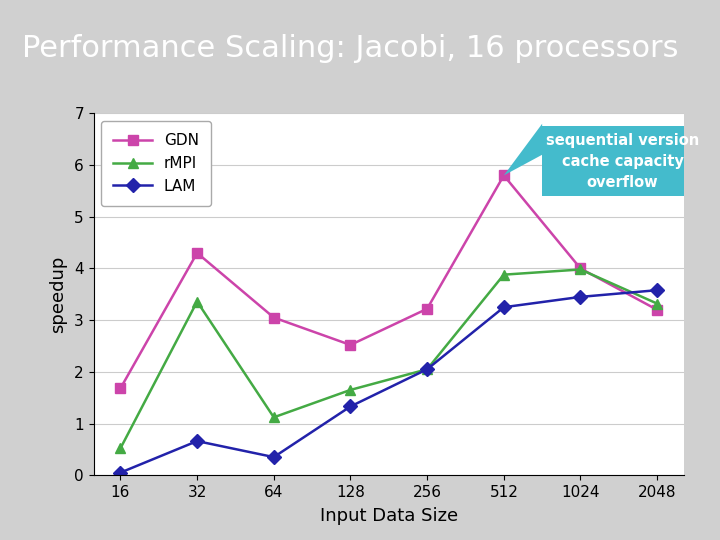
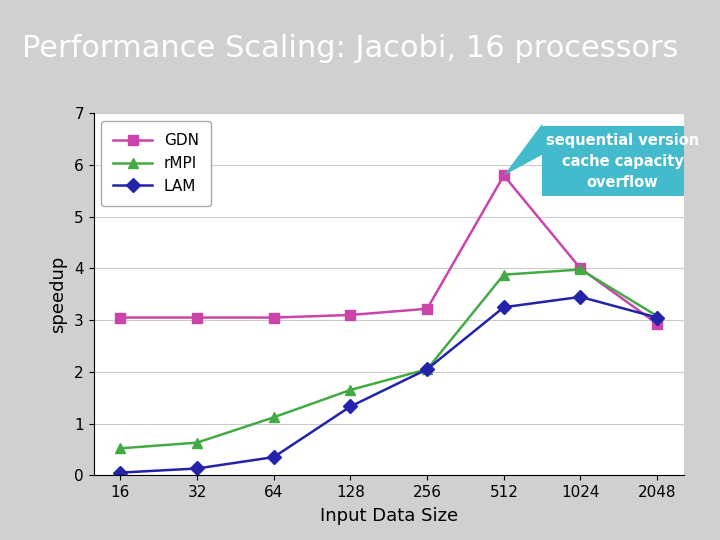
GDN/16: 1.68 -> 3.05
GDN/32: 4.30 -> 3.05
rMPI/32: 3.36 -> 0.63
LAM/32: 0.66 -> 0.13
GDN/128: 2.52 -> 3.10
GDN/2048: 3.20 -> 2.93
rMPI/2048: 3.32 -> 3.08
LAM/2048: 3.58 -> 3.05
